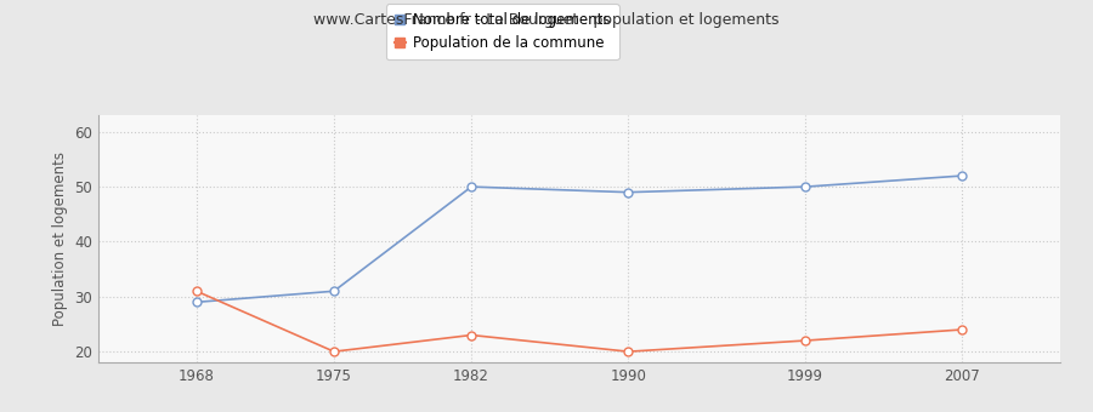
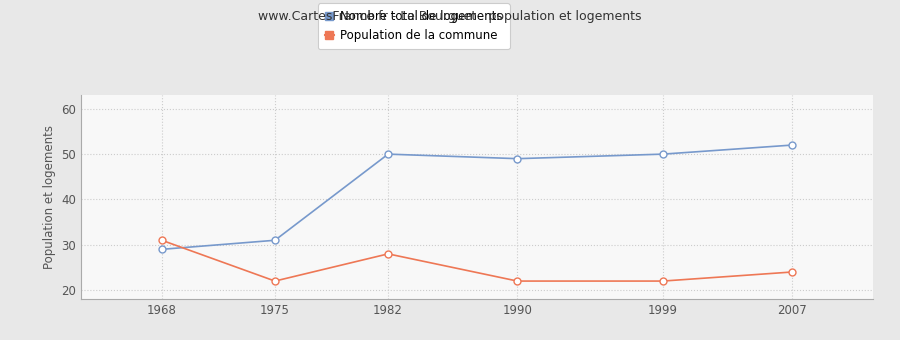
Population de la commune/1975: 20 -> 22
Population de la commune/1982: 23 -> 28
Population de la commune/1990: 20 -> 22
